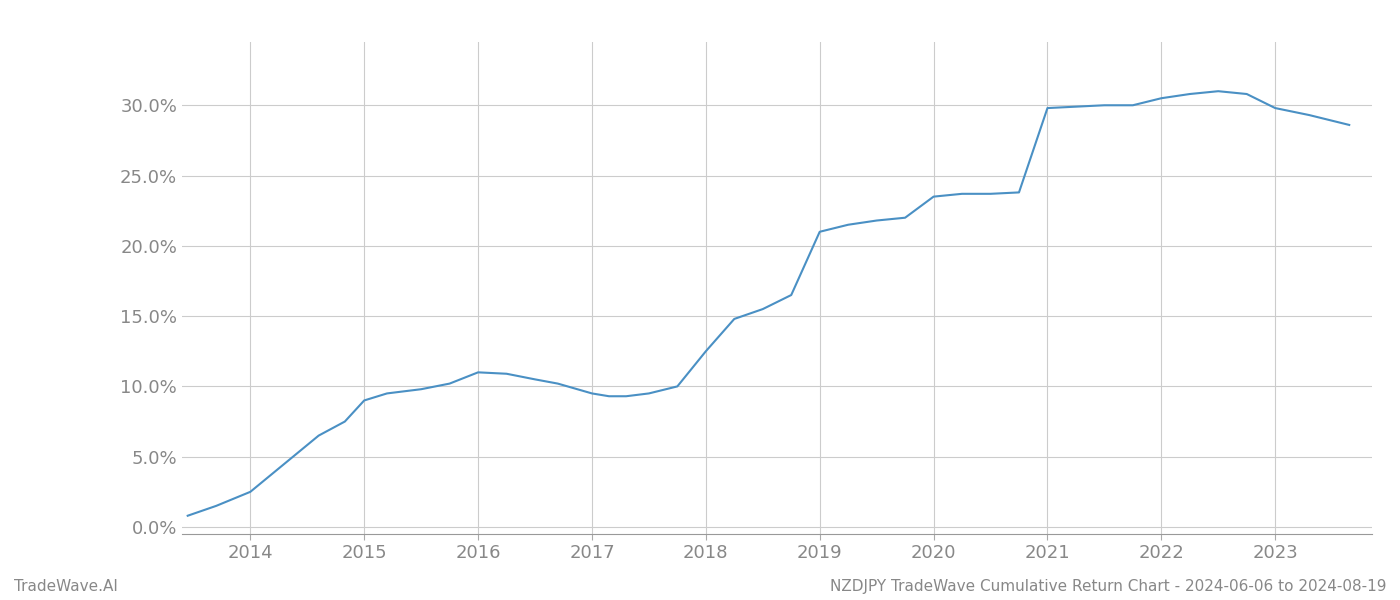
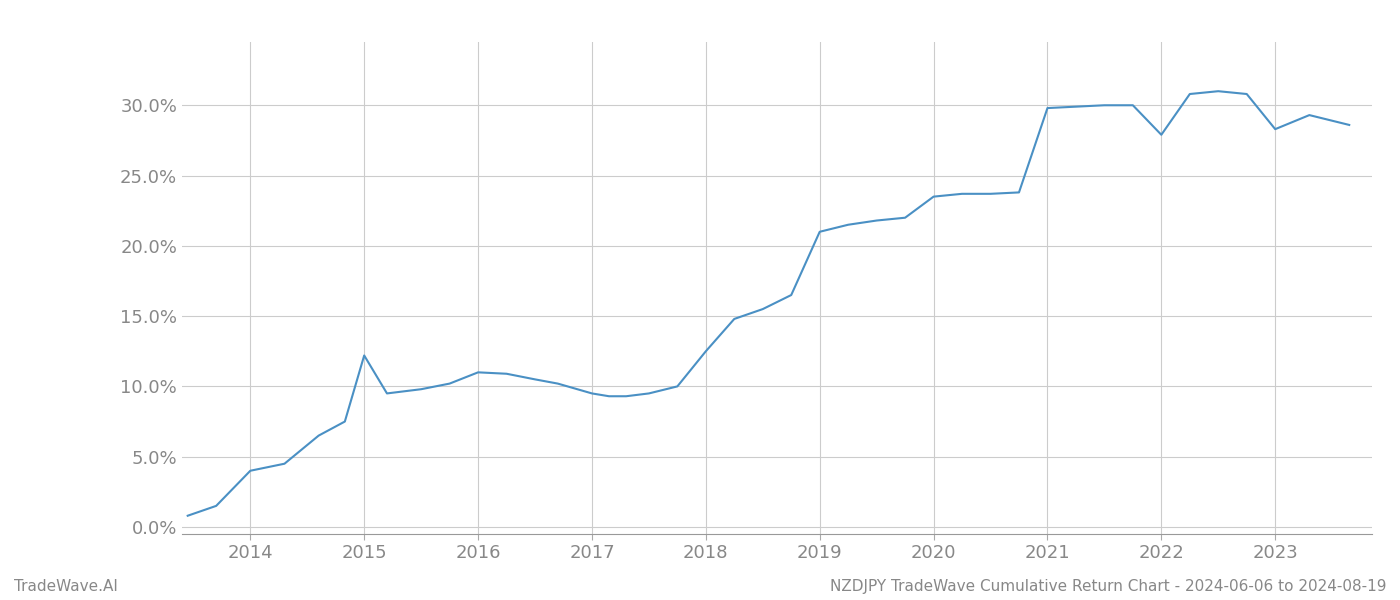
2014: 2.5% -> 4.0%
2015: 9.0% -> 12.2%
2022: 30.5% -> 27.9%
2023: 29.8% -> 28.3%
